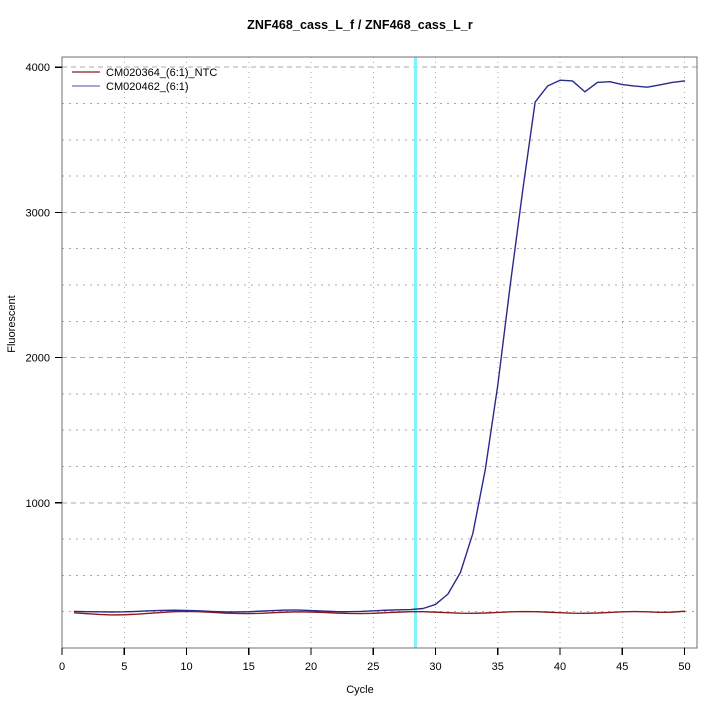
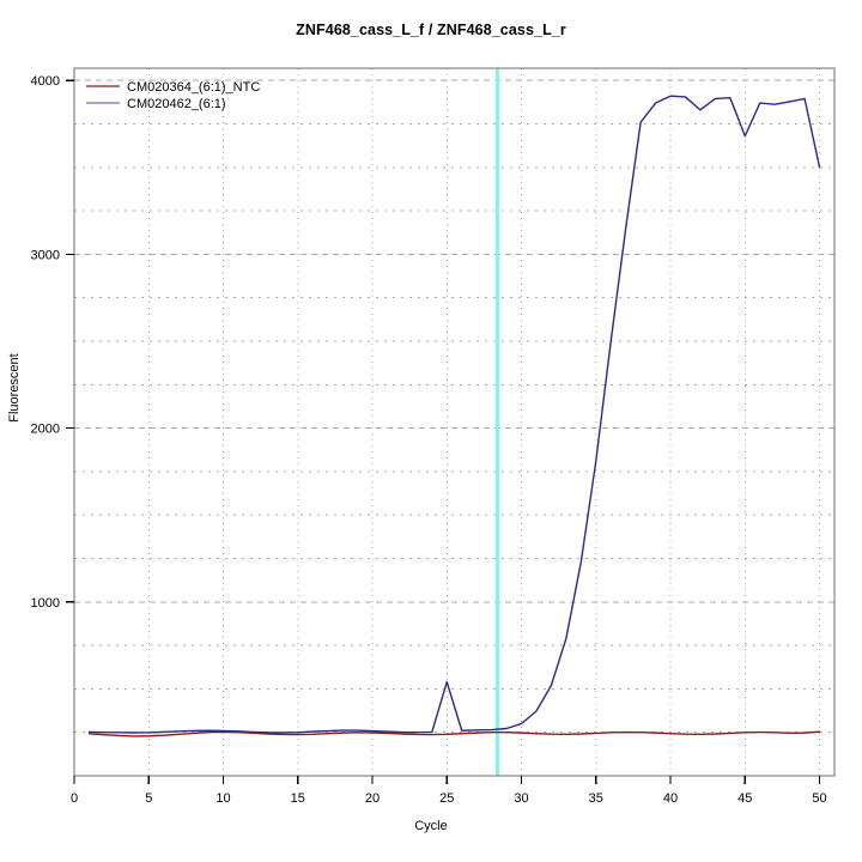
CM020462_(6:1)/25: 260 -> 540
CM020462_(6:1)/45: 3880 -> 3680
CM020462_(6:1)/50: 3900 -> 3500
